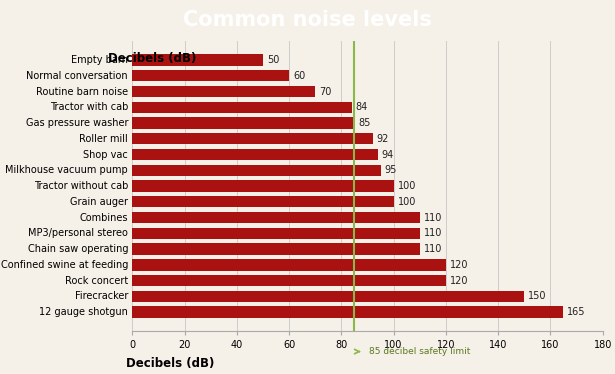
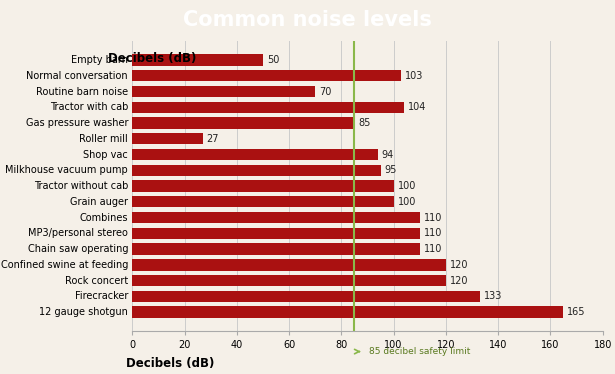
Normal conversation: 60 -> 103
Tractor with cab: 84 -> 104
Roller mill: 92 -> 27
Firecracker: 150 -> 133
